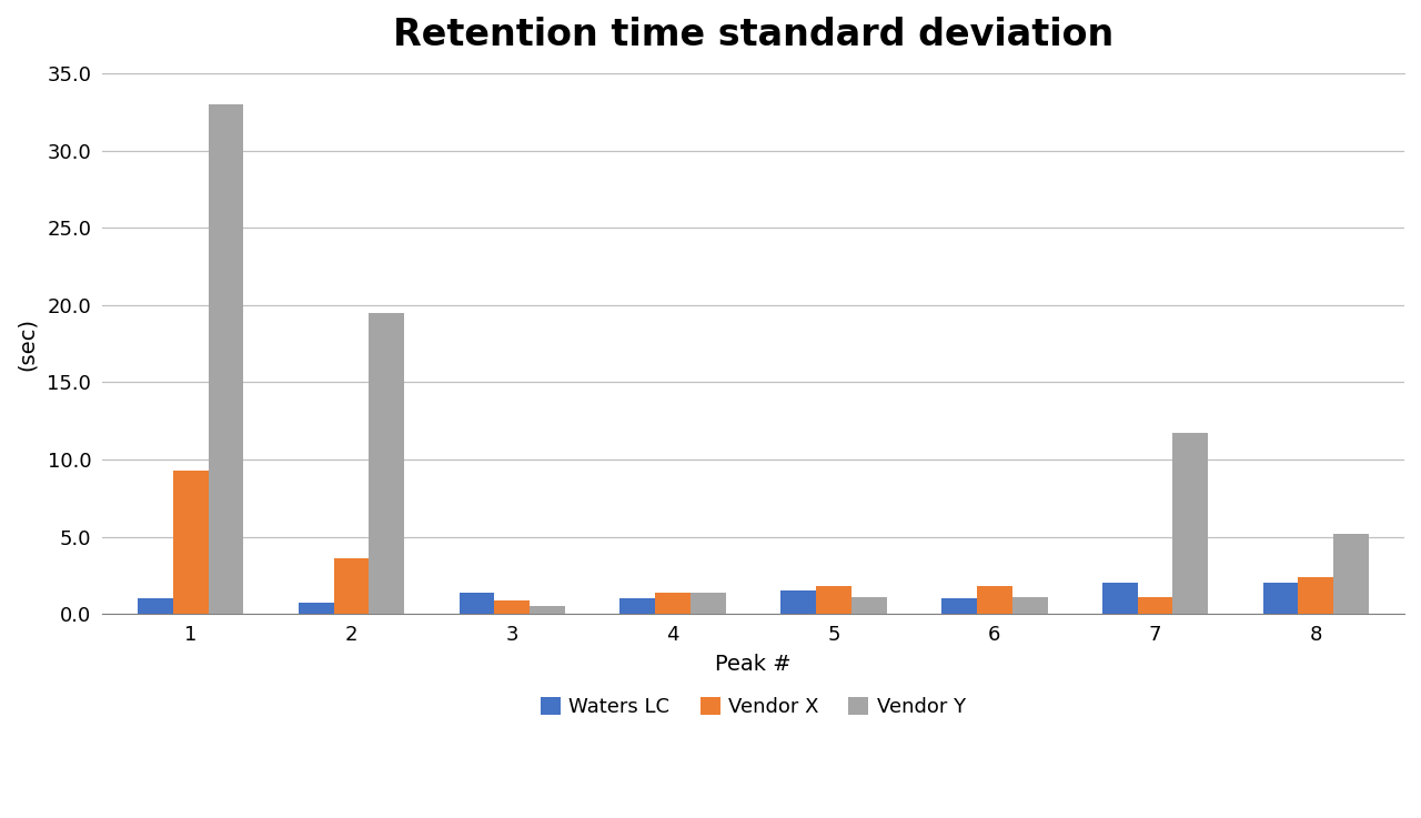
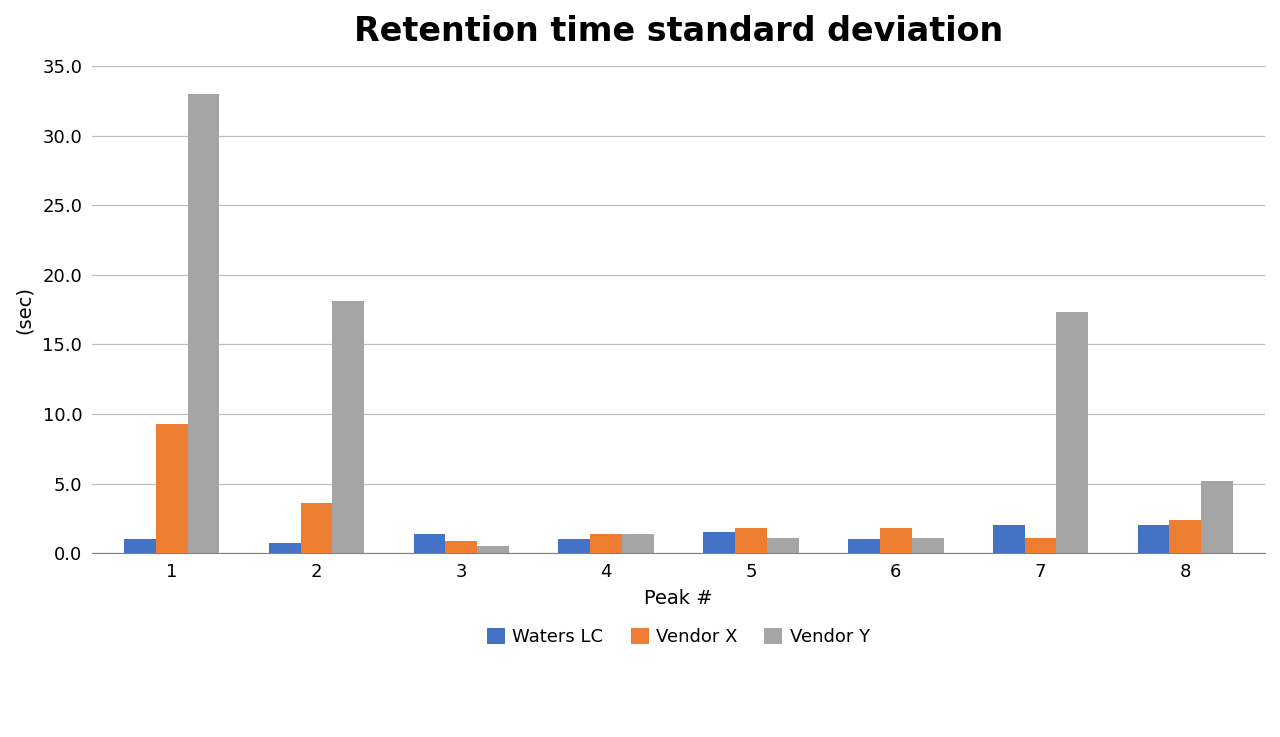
Vendor Y/2: 19.5 -> 18.1
Vendor Y/7: 11.7 -> 17.3
